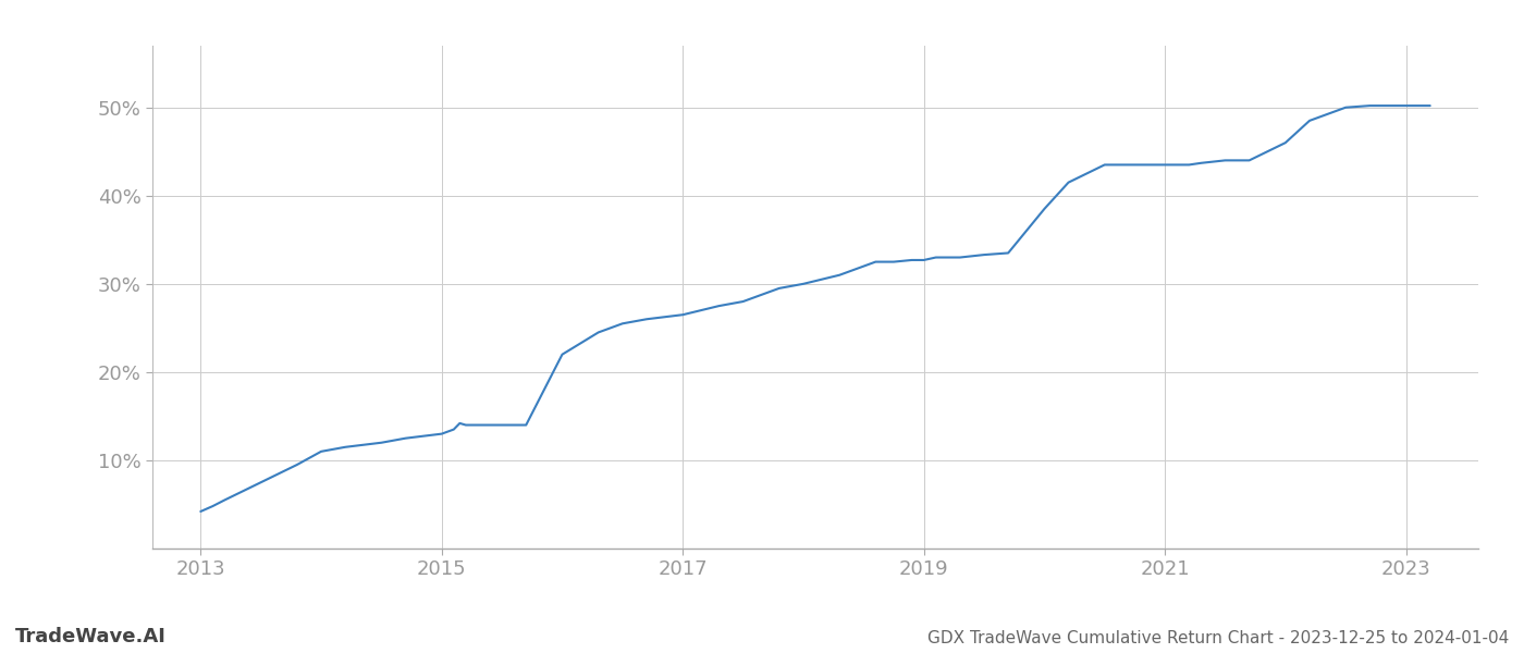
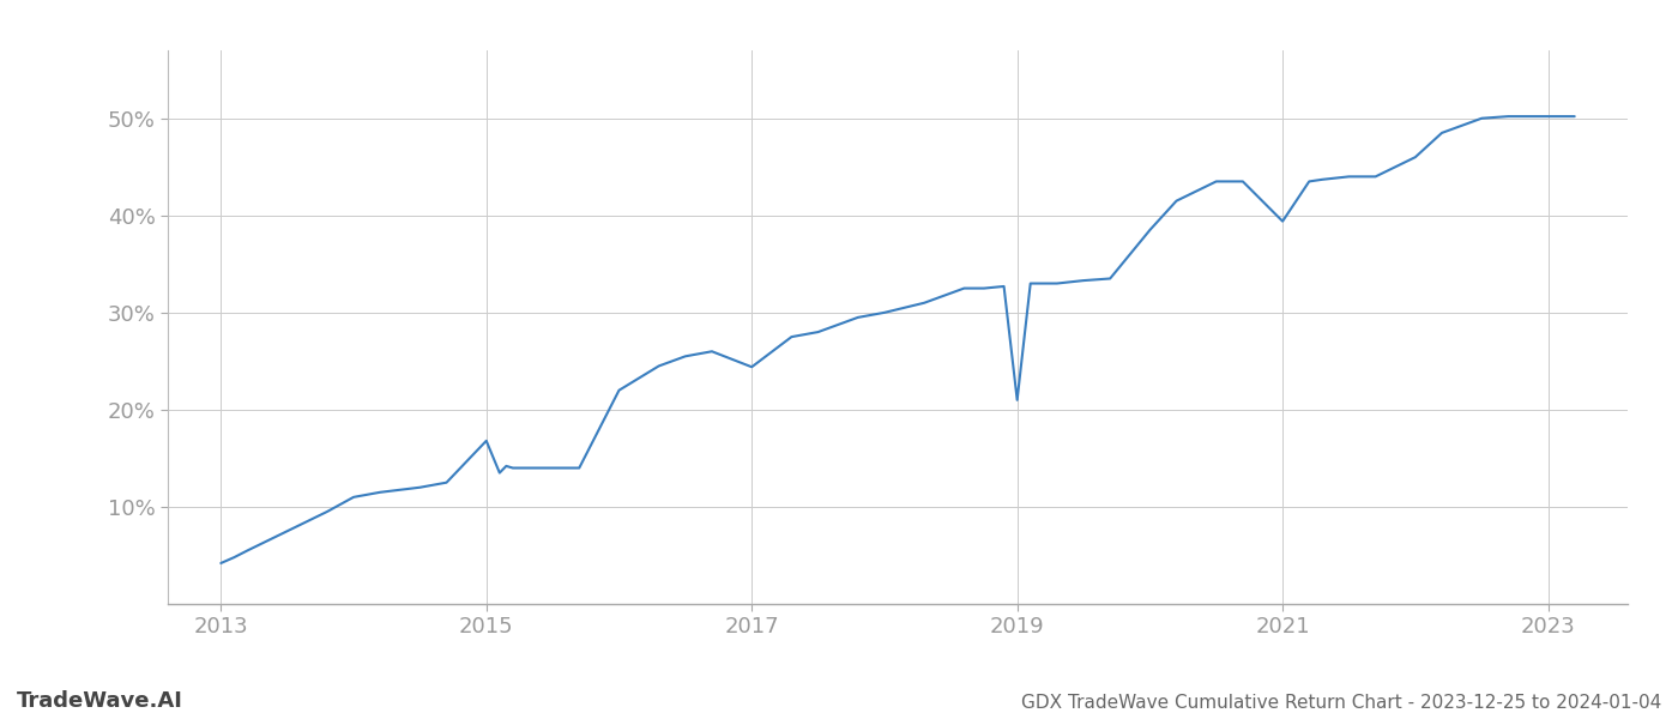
2015: 13.0% -> 16.8%
2017: 26.5% -> 24.4%
2019: 32.7% -> 21.0%
2021: 43.5% -> 39.4%
